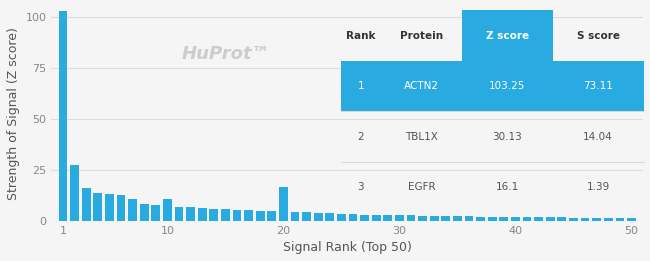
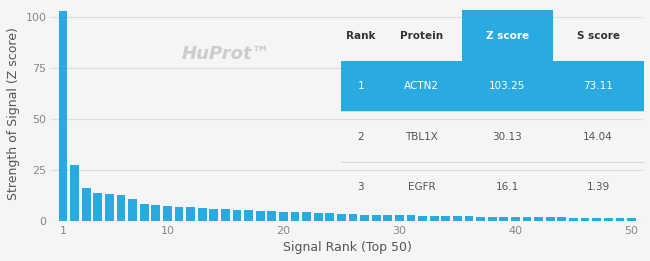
10: 10.5 -> 7.2
20: 16.5 -> 4.4
